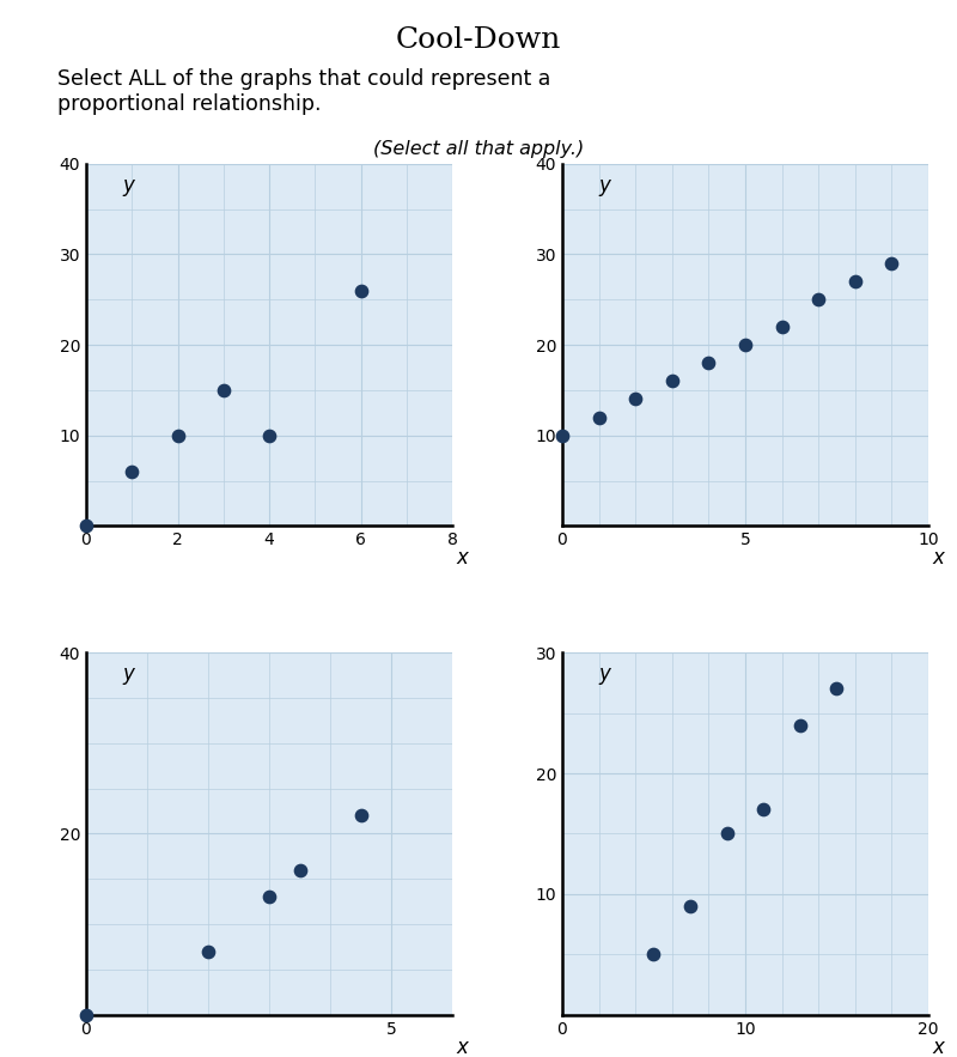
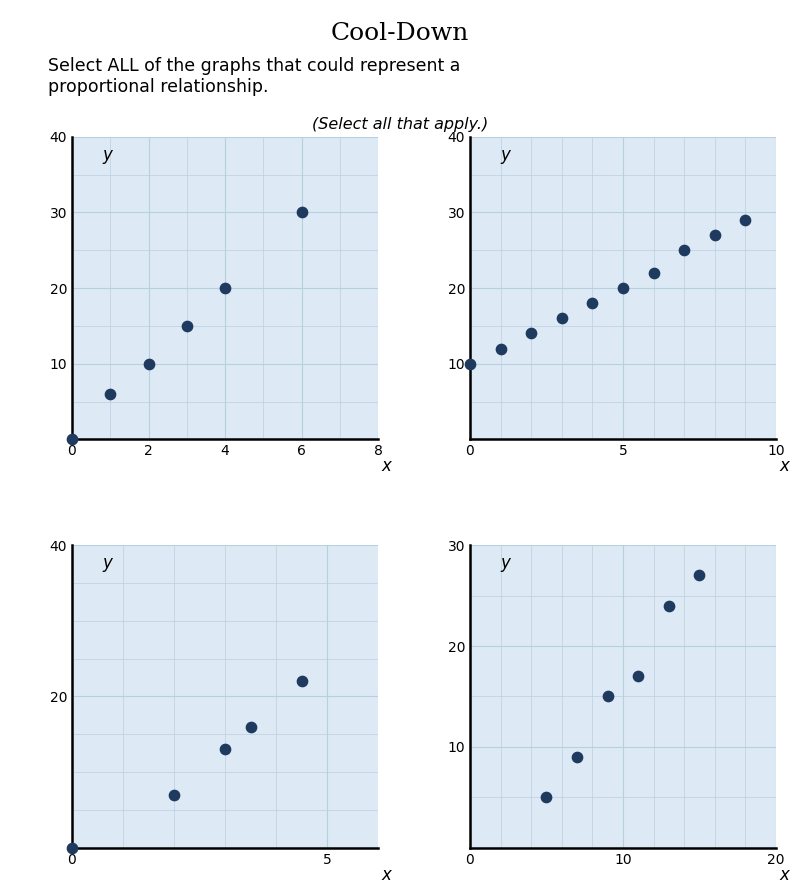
4: 10 -> 20
6: 26 -> 30
